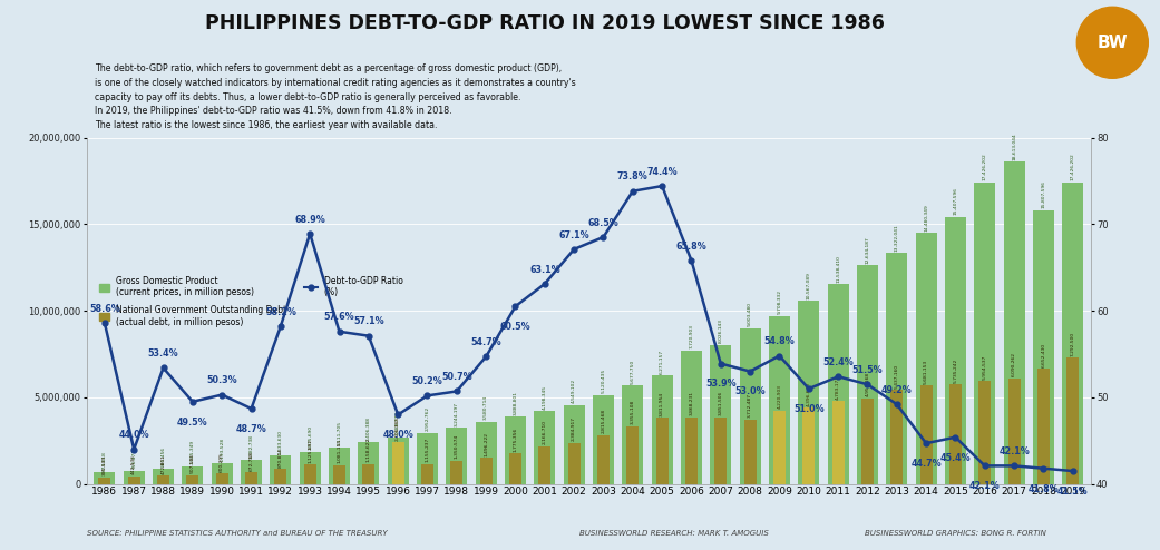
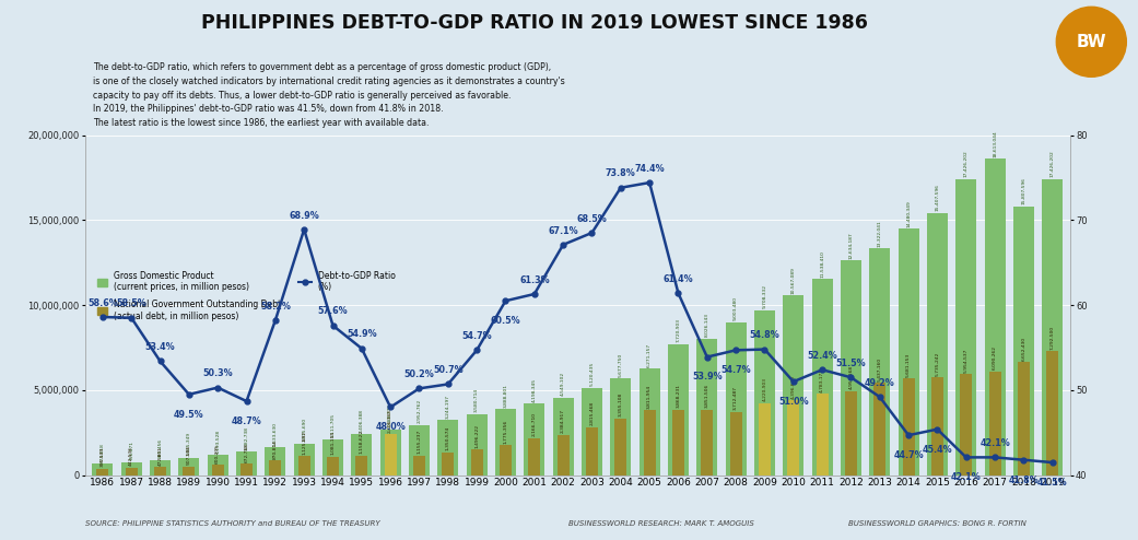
Debt-to-GDP Ratio (%)/1987: 44.0 -> 58.5
Debt-to-GDP Ratio (%)/1995: 57.1% -> 54.9%
Debt-to-GDP Ratio (%)/2001: 63.1% -> 61.3%
Debt-to-GDP Ratio (%)/2006: 65.8% -> 61.4%
Debt-to-GDP Ratio (%)/2008: 53.0% -> 54.7%
